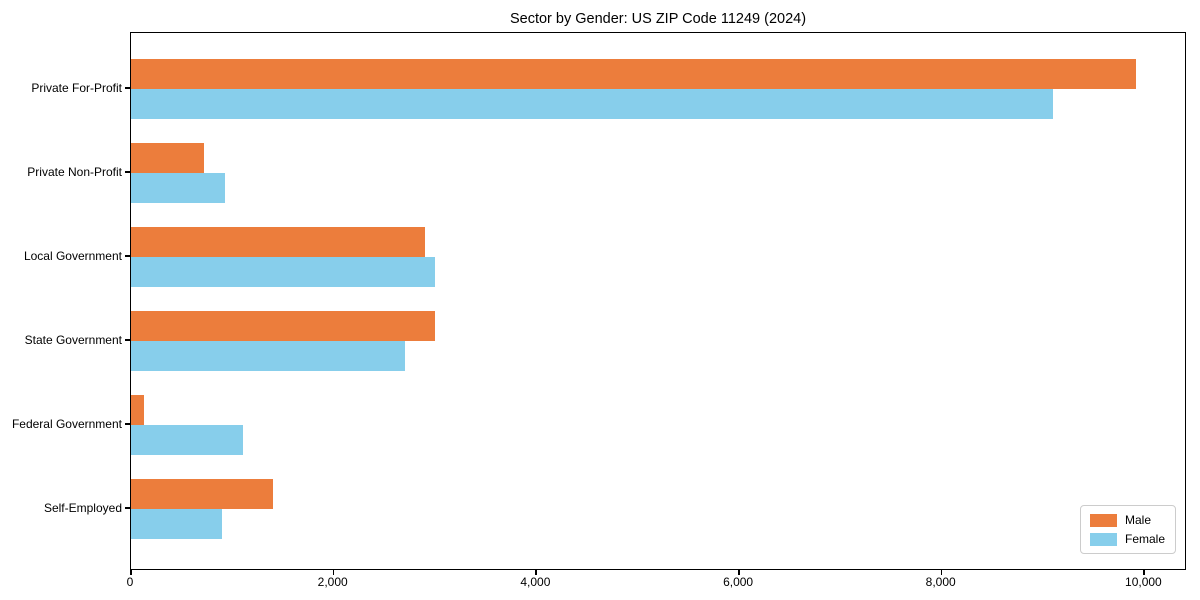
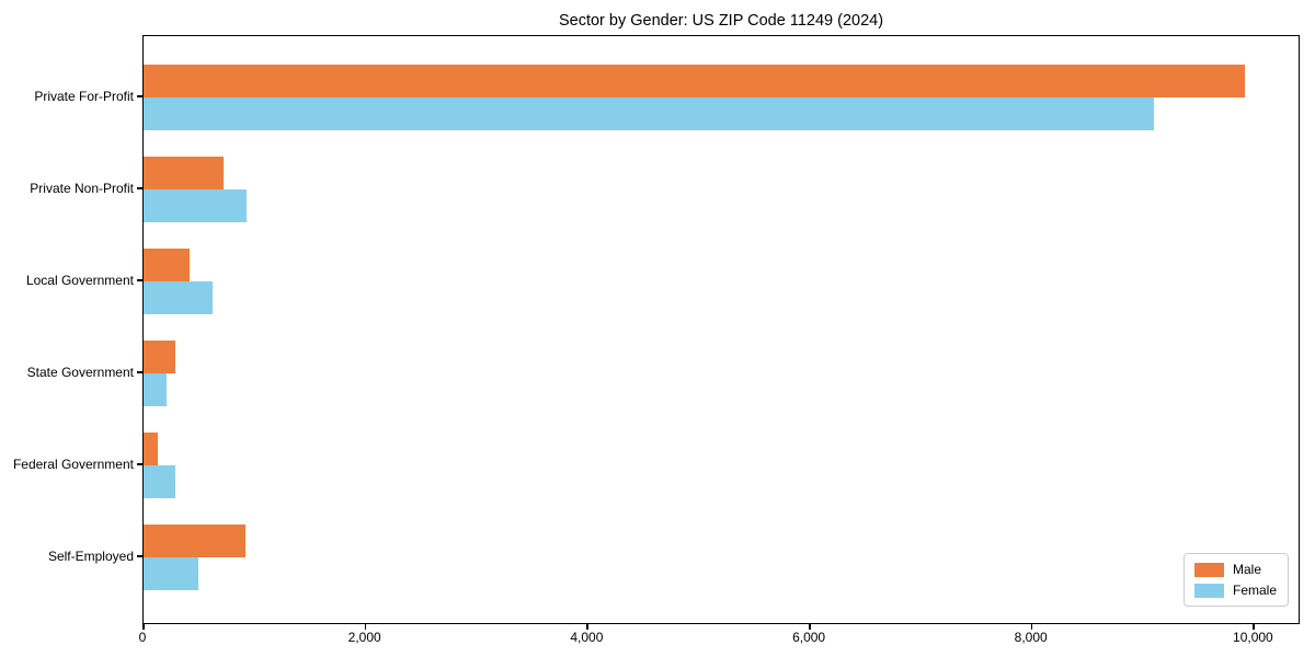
Male/Local Government: 2900 -> 400
Female/Local Government: 3000 -> 600
Male/State Government: 3000 -> 300
Female/State Government: 2700 -> 200
Female/Federal Government: 1100 -> 300
Male/Self-Employed: 1400 -> 900
Female/Self-Employed: 900 -> 500
